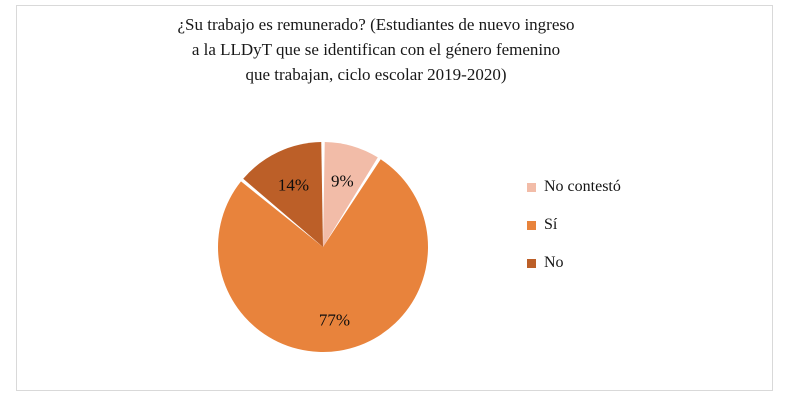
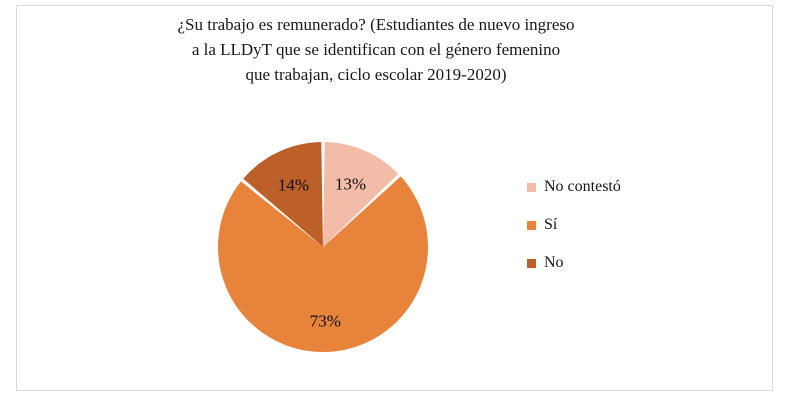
No contestó: 9% -> 13%
Sí: 77% -> 73%
